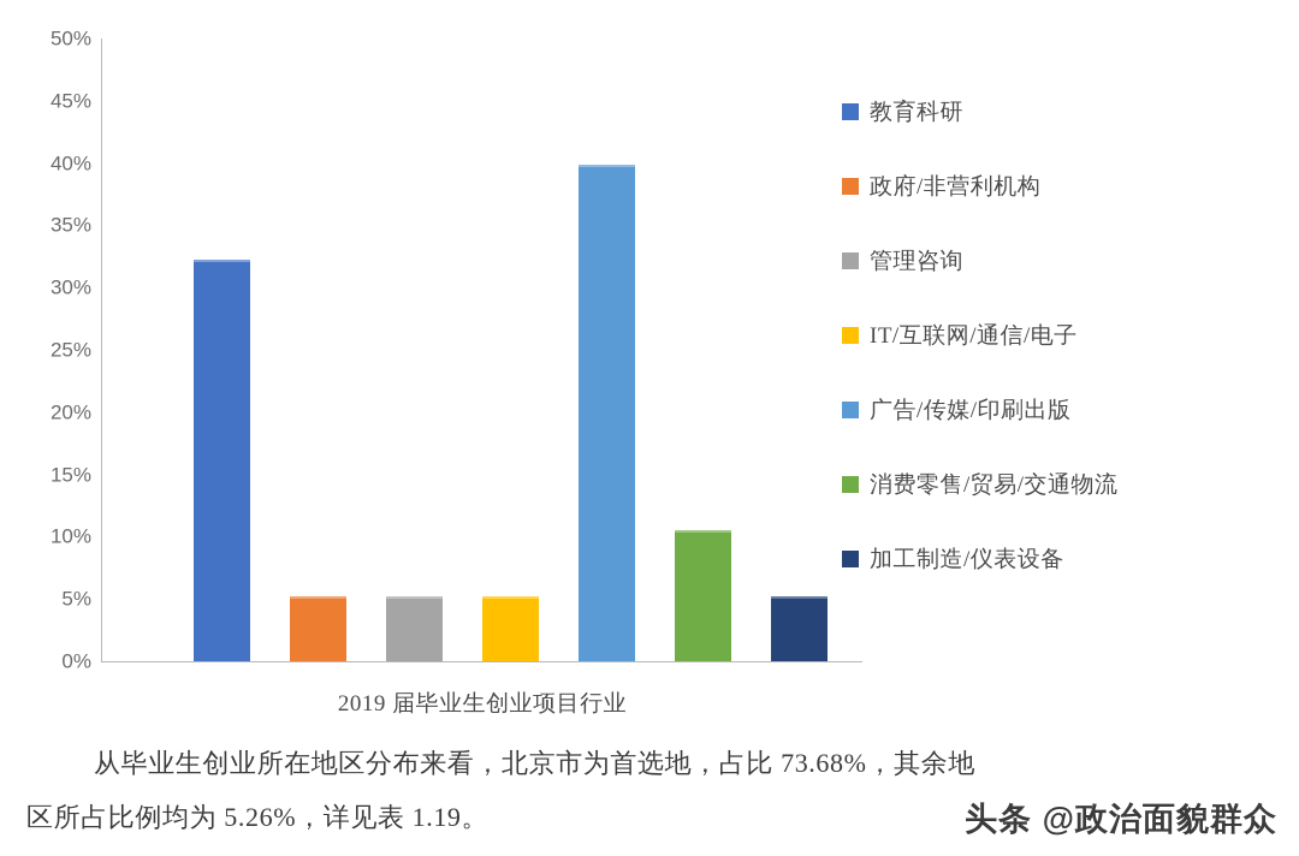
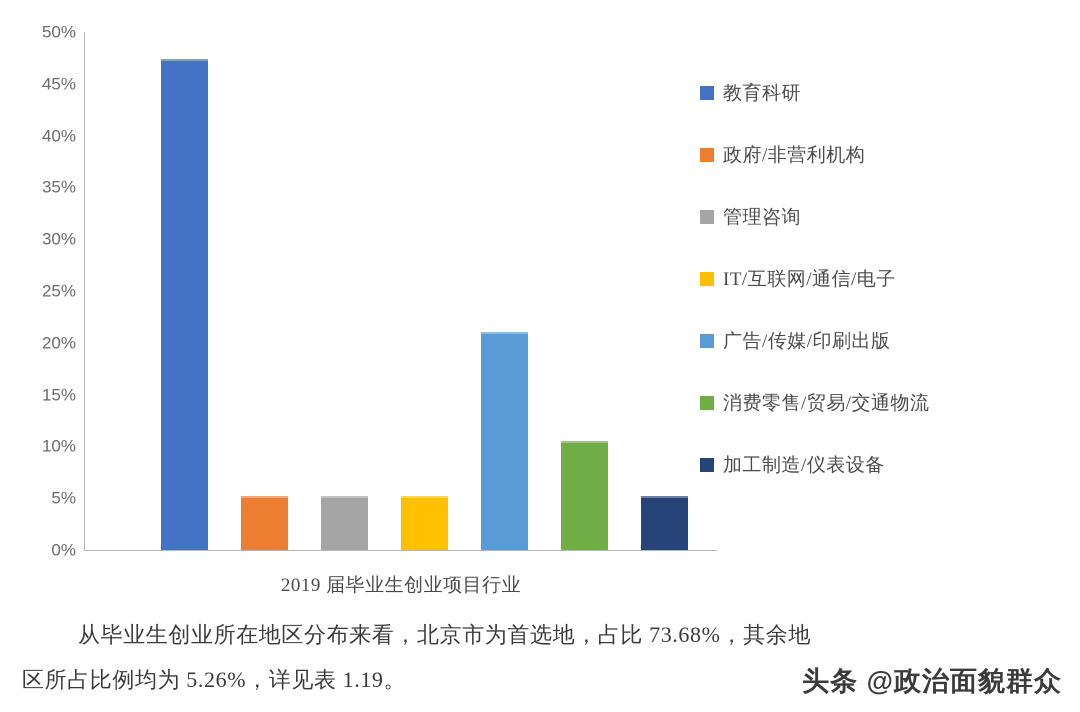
教育科研: 32.2% -> 47.4%
广告/传媒/印刷出版: 39.9% -> 21.1%
